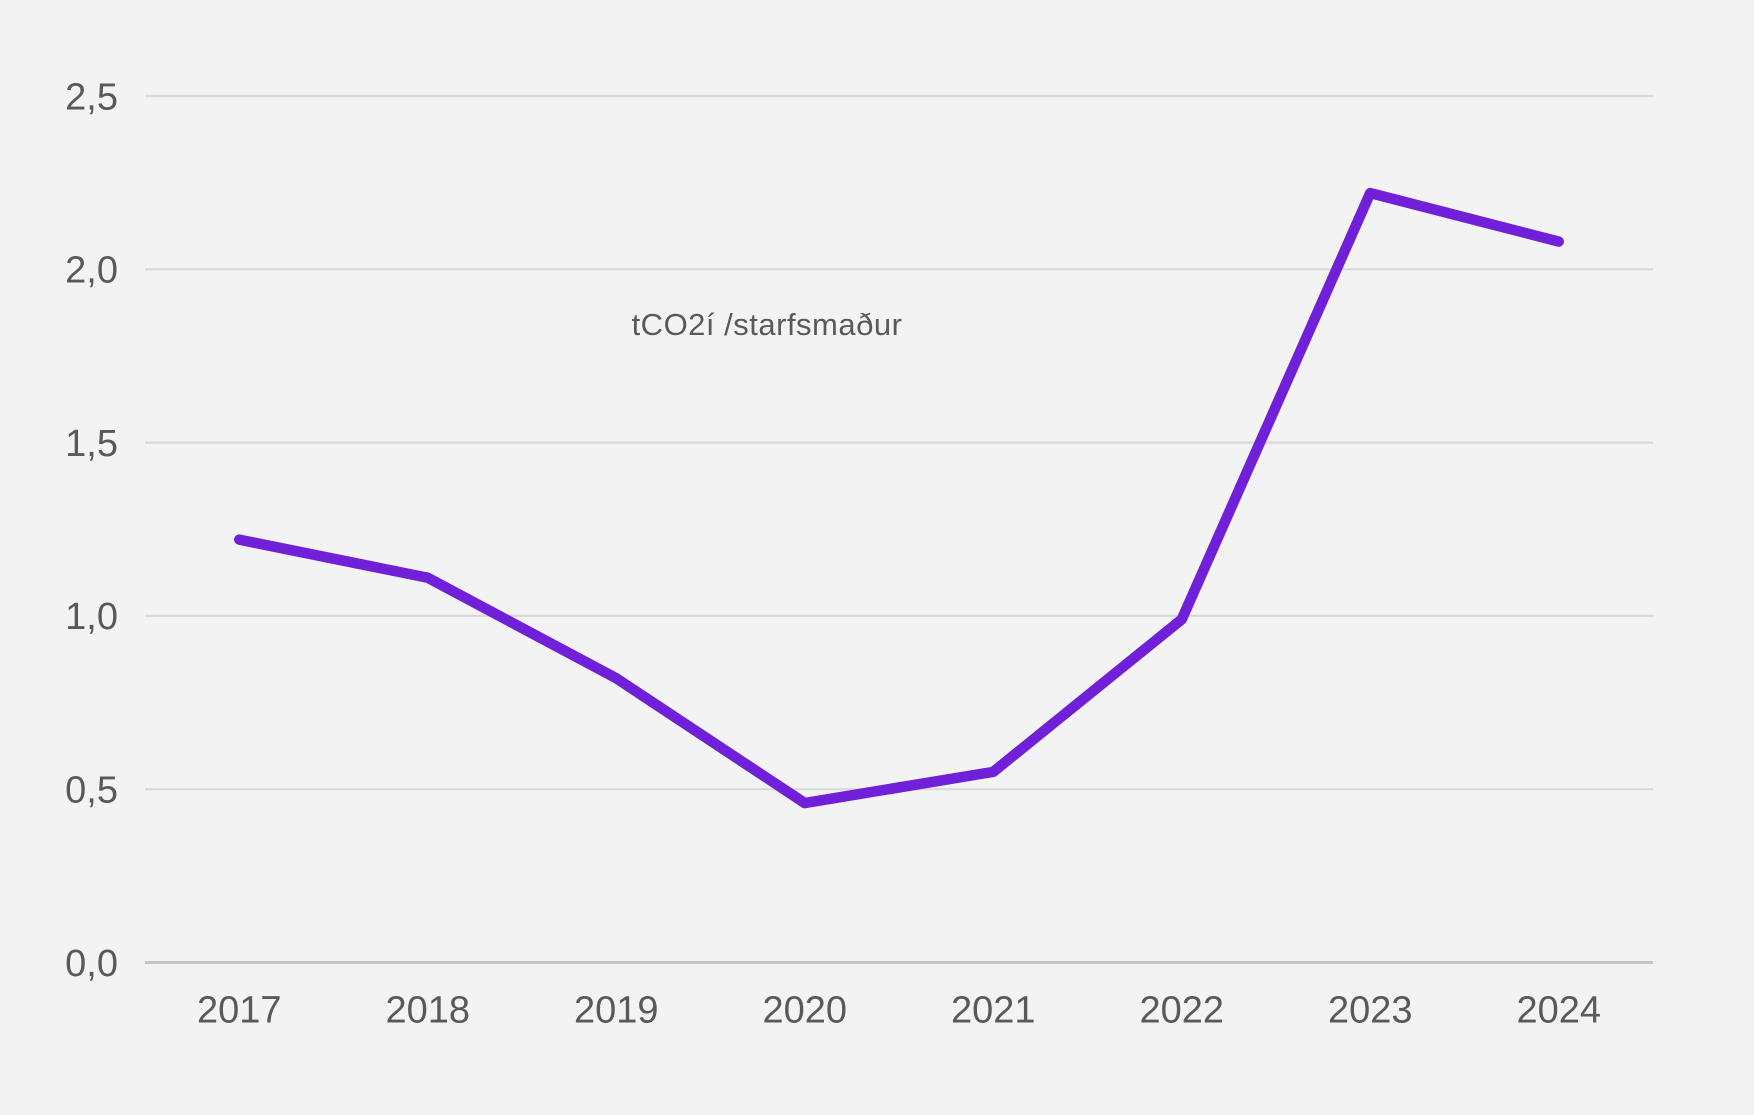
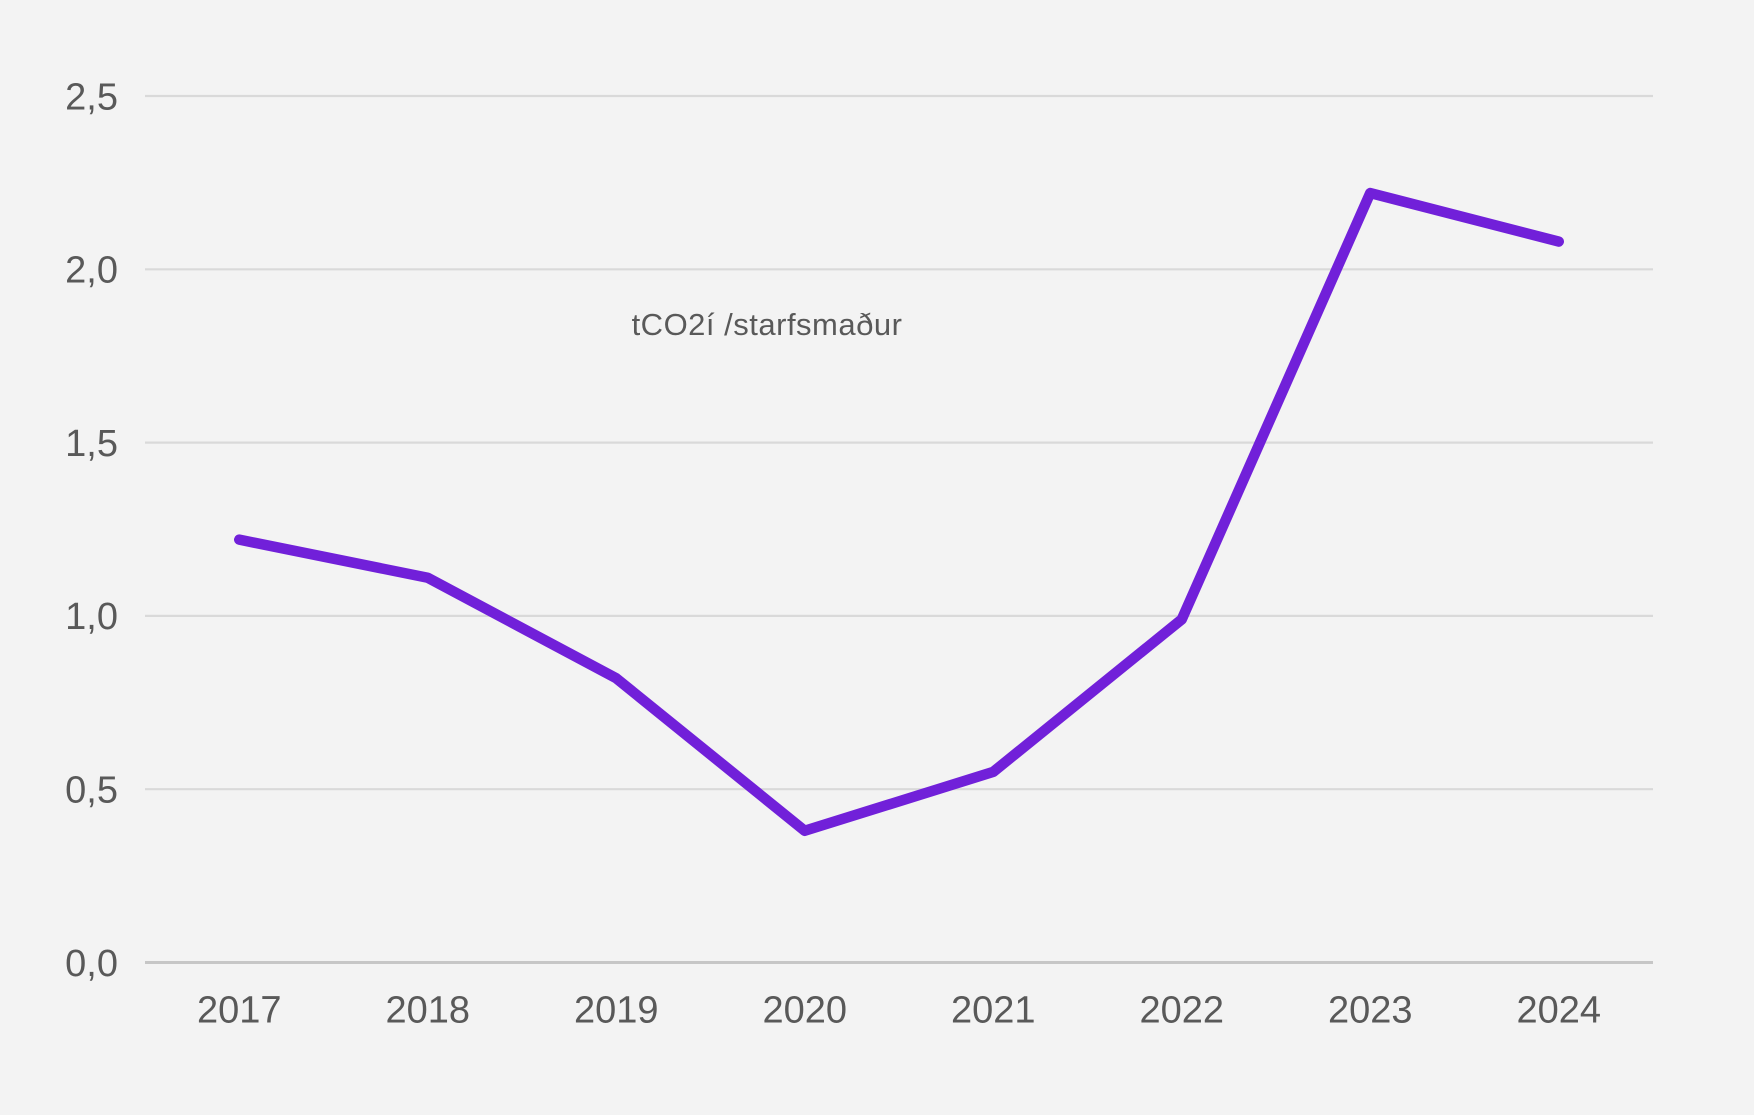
2020: 0,46 -> 0,38
